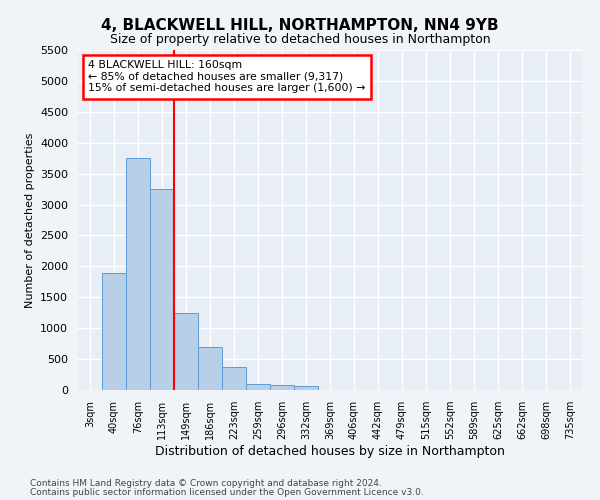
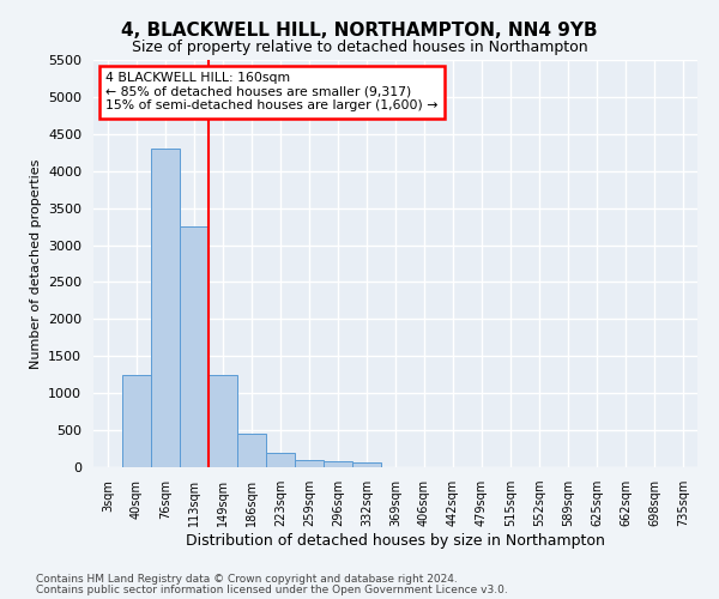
40sqm: 1900 -> 1250
76sqm: 3760 -> 4300
186sqm: 700 -> 450
223sqm: 380 -> 200
